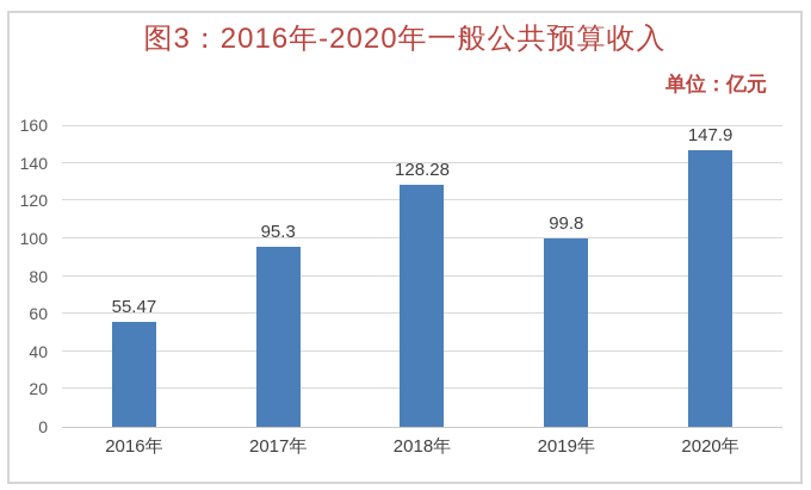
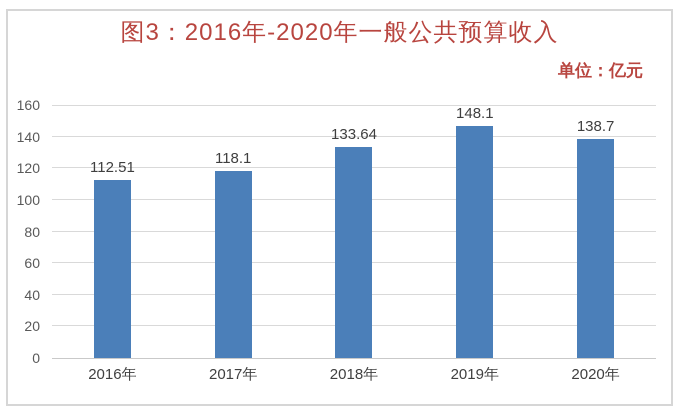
2016年: 55.47 -> 112.51
2017年: 95.3 -> 118.1
2018年: 128.28 -> 133.64
2019年: 99.8 -> 148.1
2020年: 147.9 -> 138.7
